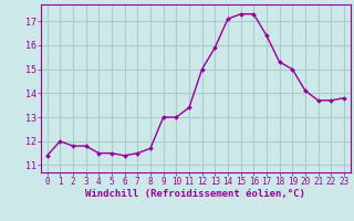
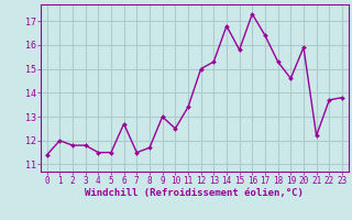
6: 11.4 -> 12.7
10: 13.0 -> 12.5
13: 15.9 -> 15.3
14: 17.1 -> 16.8
15: 17.3 -> 15.8
19: 15.0 -> 14.6
20: 14.1 -> 15.9
21: 13.7 -> 12.2
